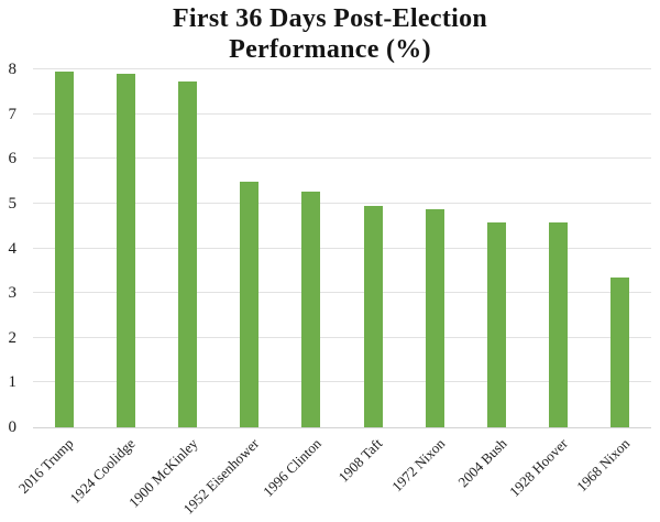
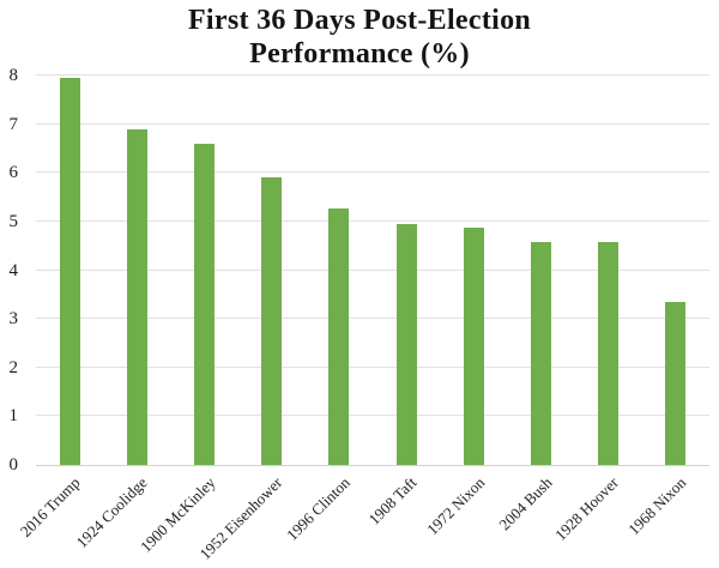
1924 Coolidge: 7.9 -> 6.9
1900 McKinley: 7.7 -> 6.6
1952 Eisenhower: 5.5 -> 5.9
